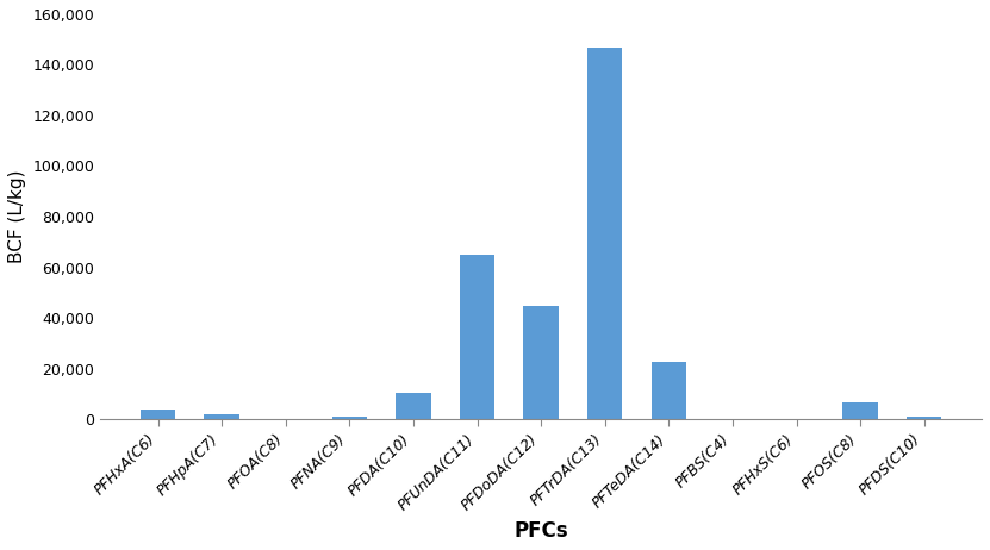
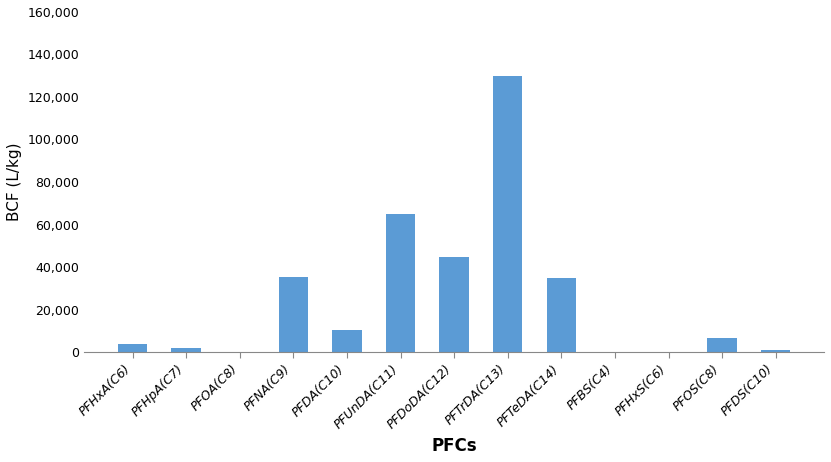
PFNA(C9): 800 -> 35,500
PFTrDA(C13): 147,000 -> 130,000
PFTeDA(C14): 22,500 -> 35,000
